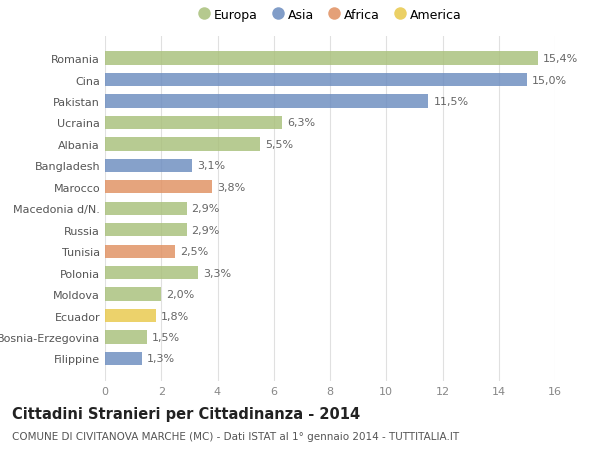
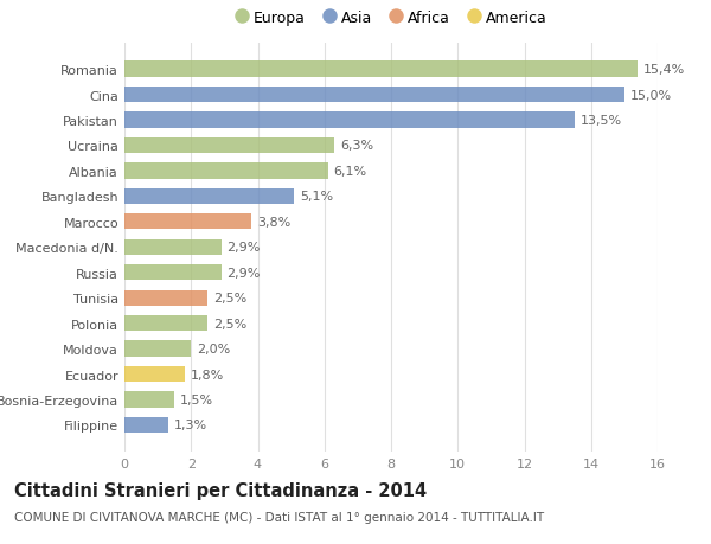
Pakistan: 11,5% -> 13,5%
Albania: 5,5% -> 6,1%
Bangladesh: 3,1% -> 5,1%
Polonia: 3,3% -> 2,5%
